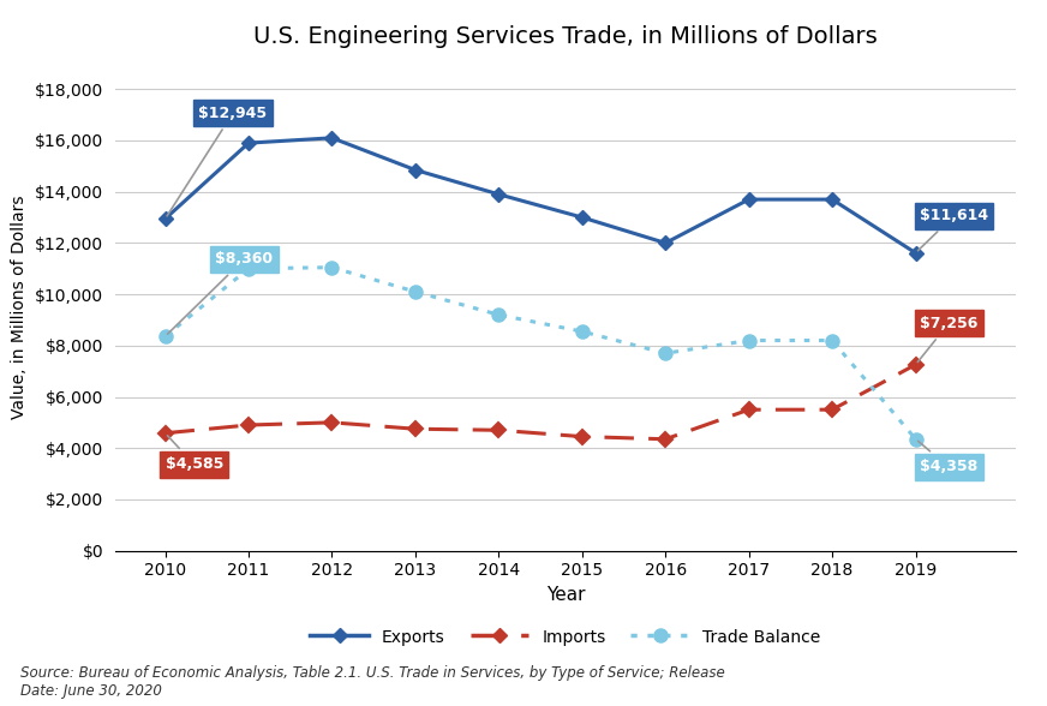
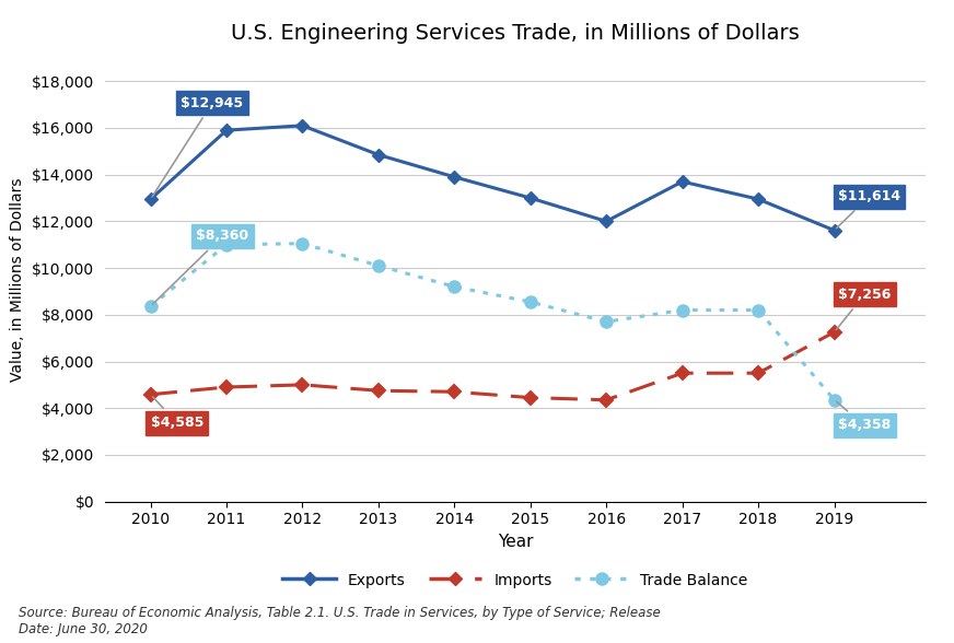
Exports/2018: $13,700 -> $12,950
